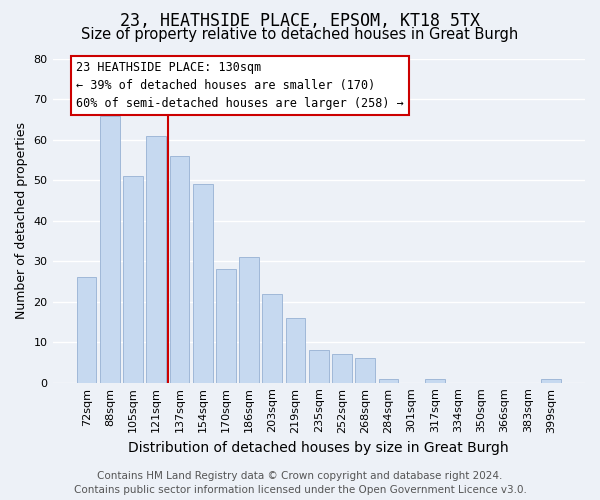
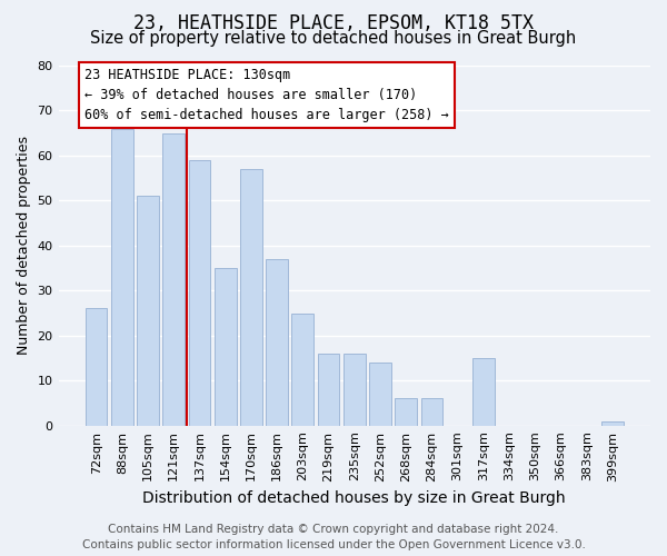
121sqm: 61 -> 65
137sqm: 56 -> 59
154sqm: 49 -> 35
170sqm: 28 -> 57
186sqm: 31 -> 37
203sqm: 22 -> 25
235sqm: 8 -> 16
252sqm: 7 -> 14
284sqm: 1 -> 6
317sqm: 1 -> 15
